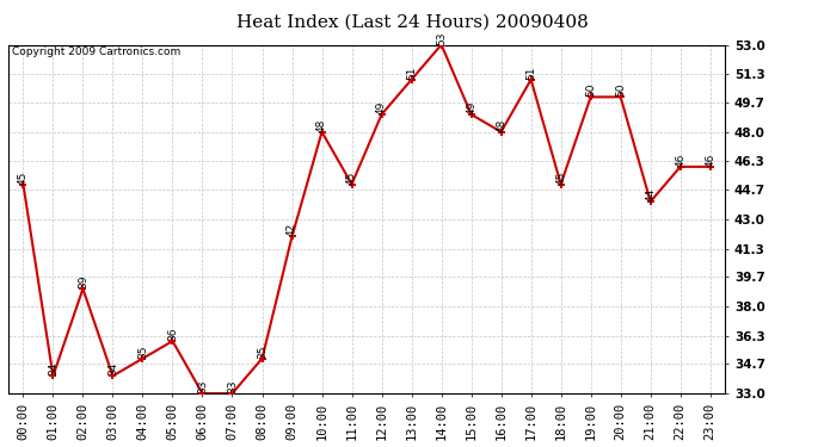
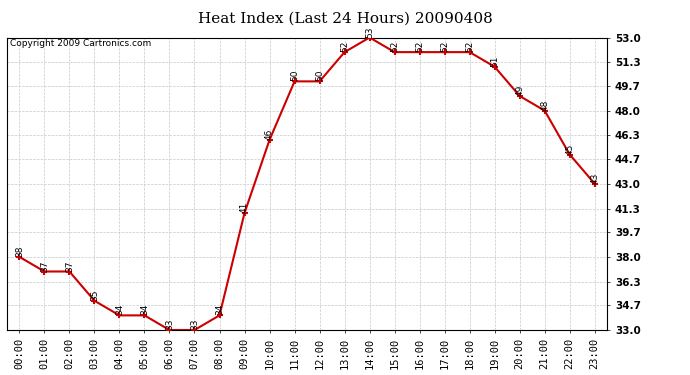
00:00: 45 -> 38
01:00: 34 -> 37
02:00: 39 -> 37
03:00: 34 -> 35
04:00: 35 -> 34
05:00: 36 -> 34
08:00: 35 -> 34
09:00: 42 -> 41
10:00: 48 -> 46
11:00: 45 -> 50
12:00: 49 -> 50
13:00: 51 -> 52
15:00: 49 -> 52
16:00: 48 -> 52
17:00: 51 -> 52
18:00: 45 -> 52
19:00: 50 -> 51
20:00: 50 -> 49
21:00: 44 -> 48
22:00: 46 -> 45
23:00: 46 -> 43
